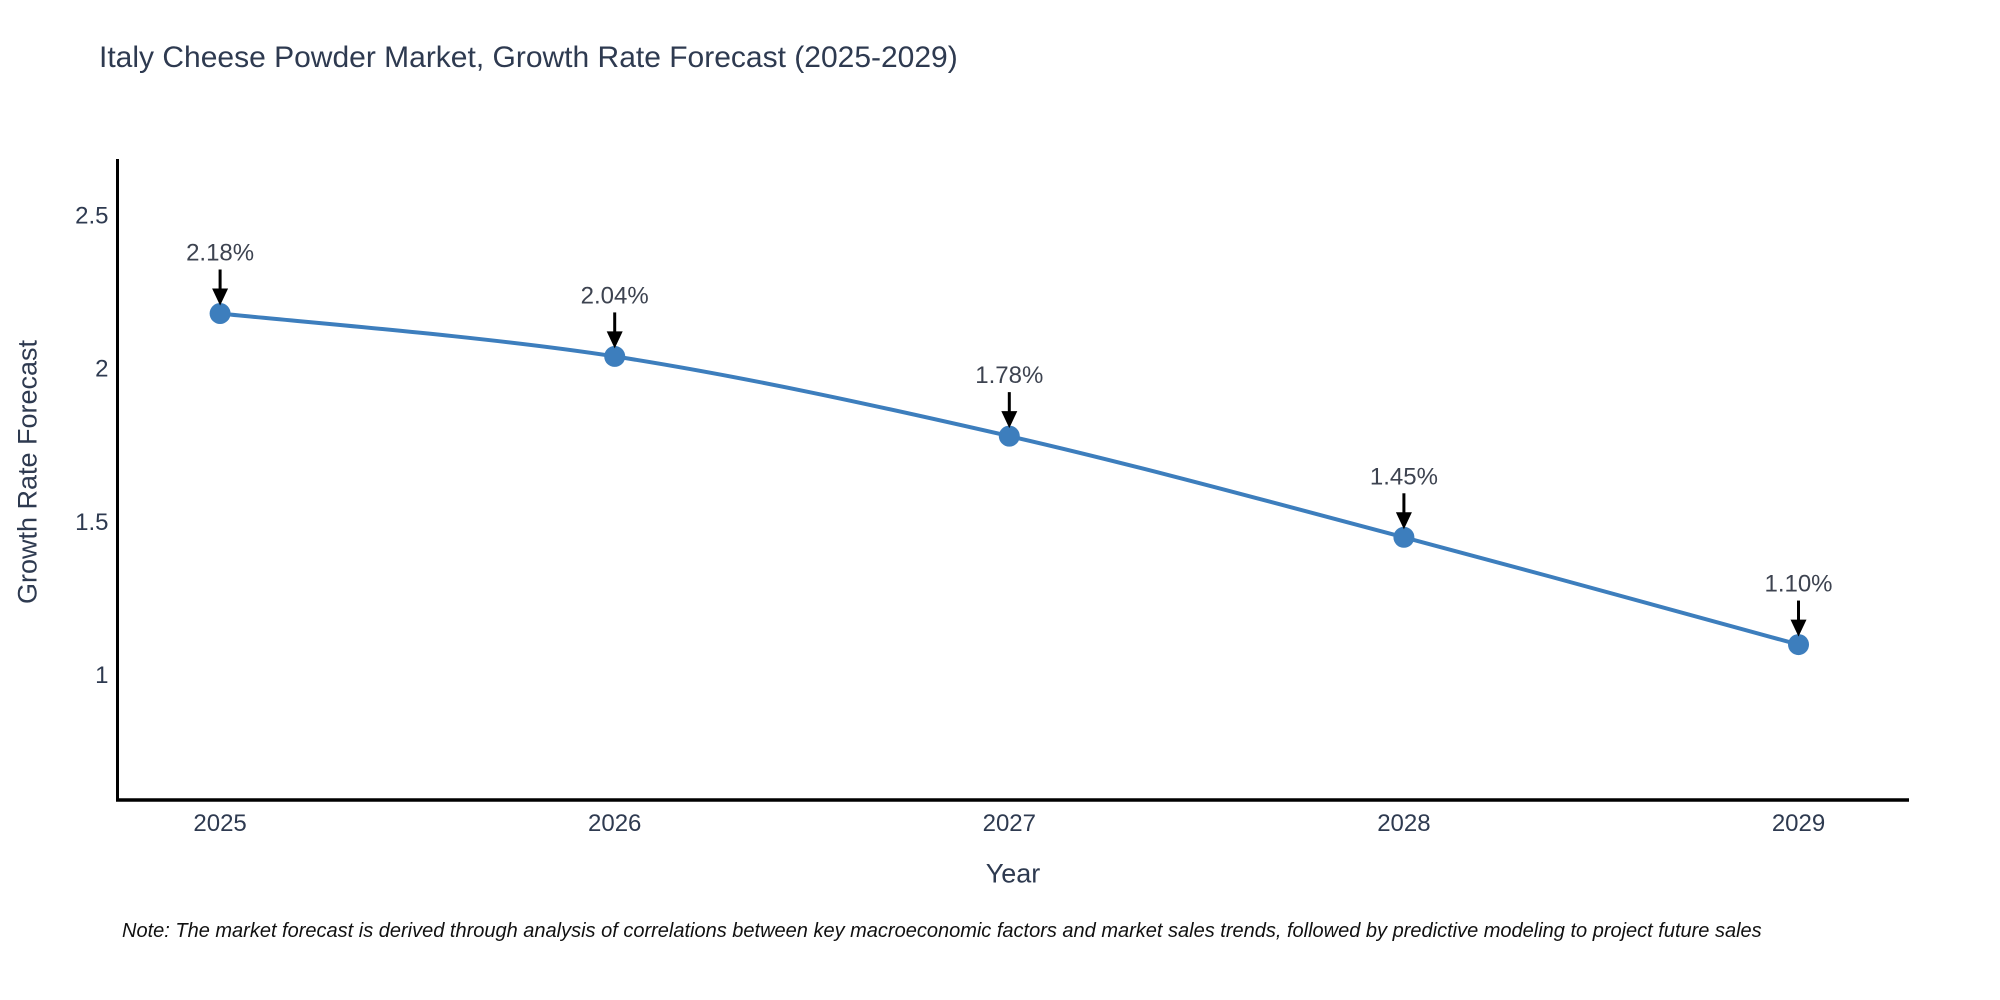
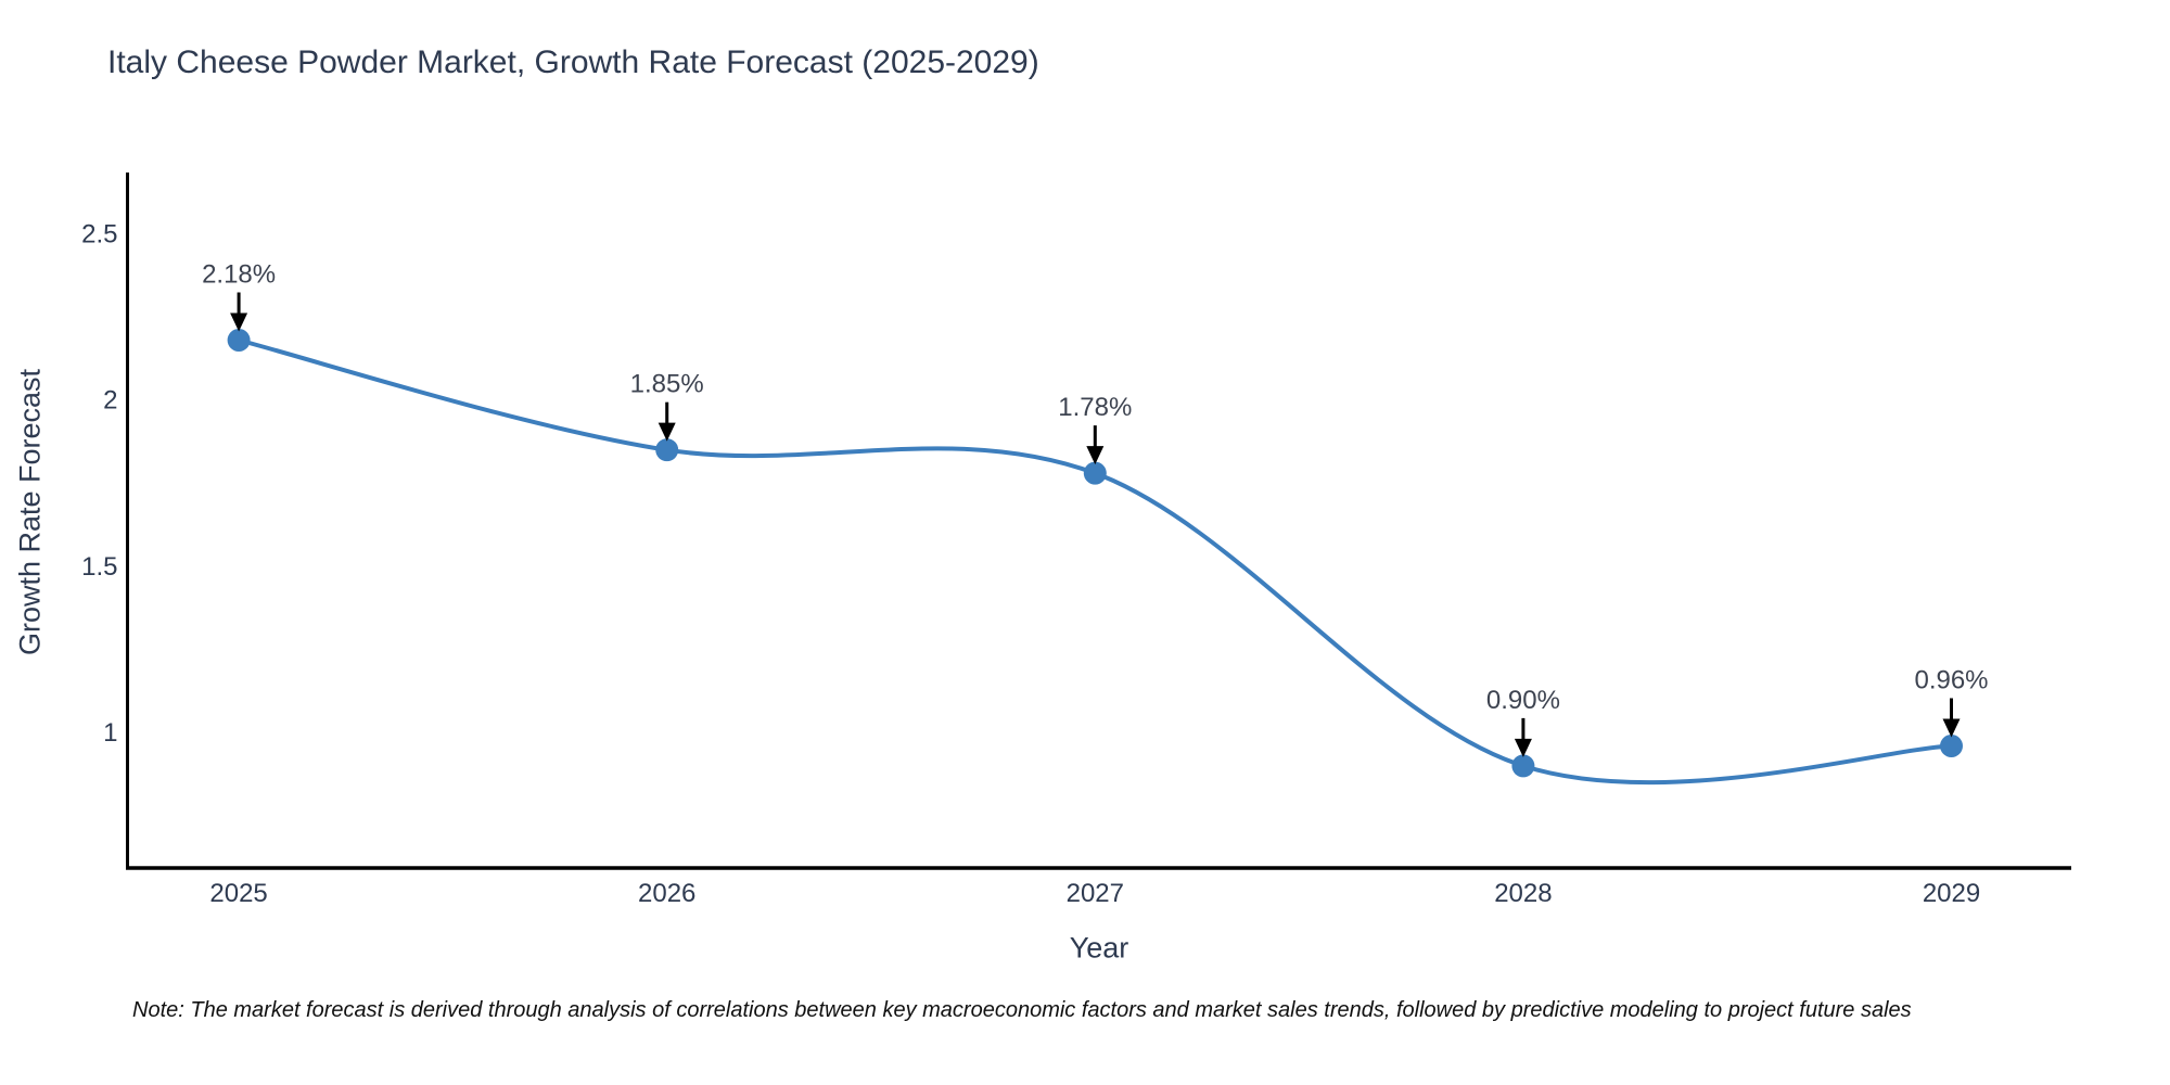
2026: 2.04% -> 1.85%
2028: 1.45% -> 0.90%
2029: 1.10% -> 0.96%
